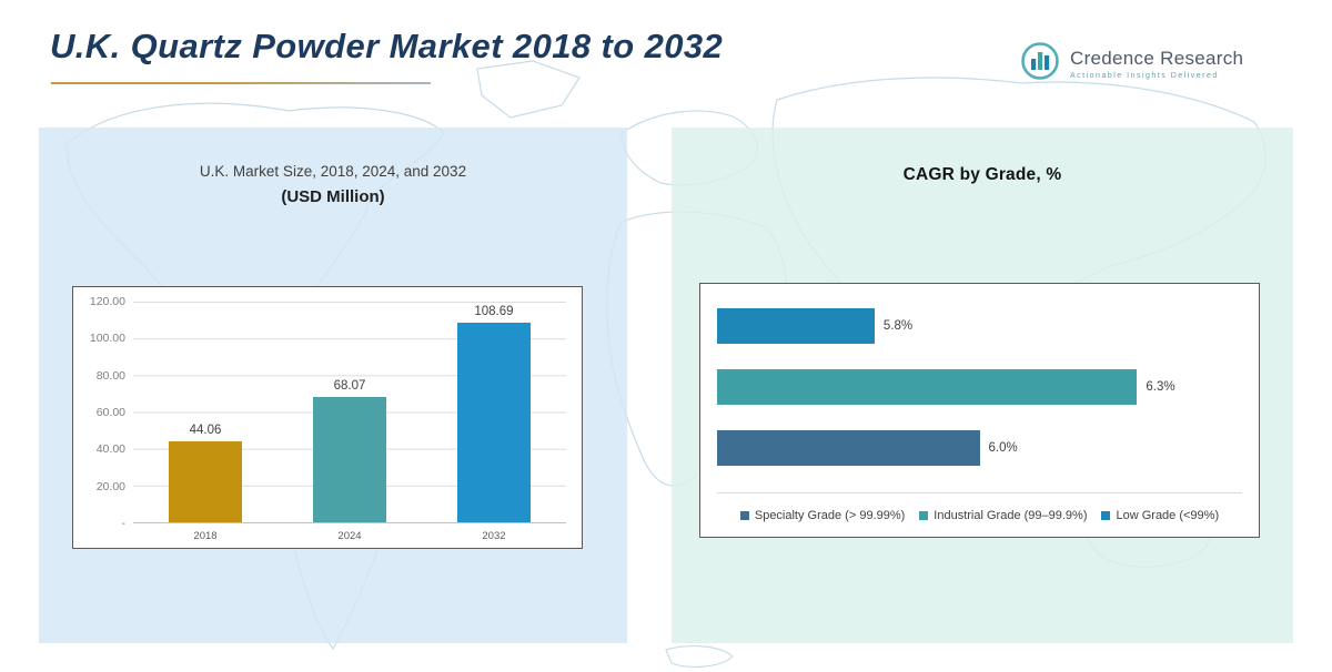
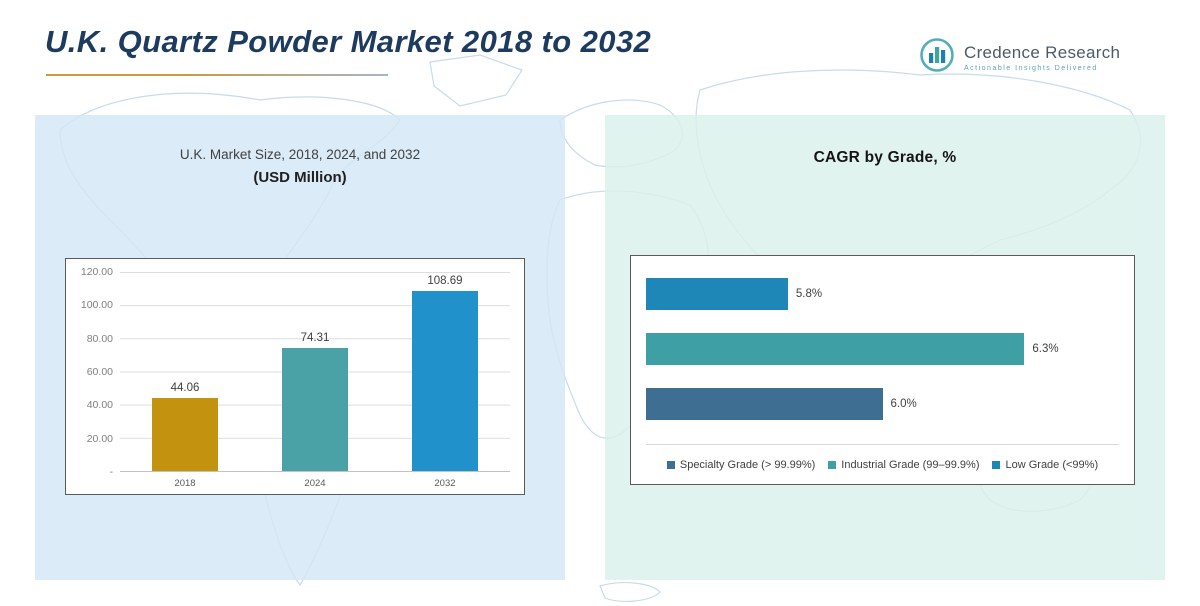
U.K. Market Size, 2018, 2024, and 2032 (USD Million)/2024: 68.07 -> 74.31
